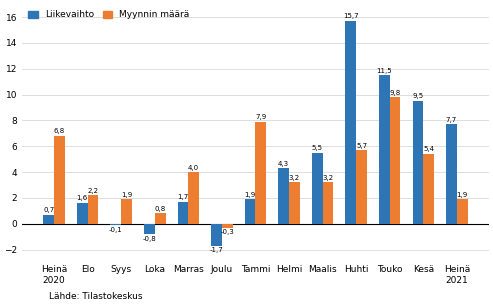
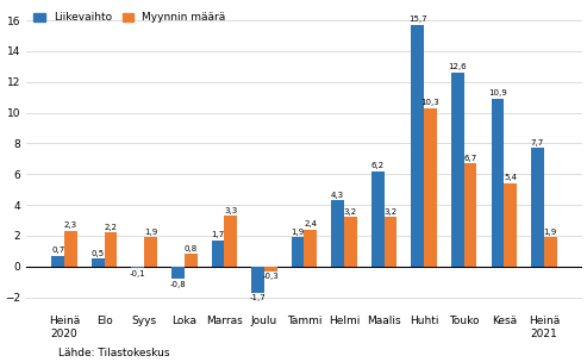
Myynnin määrä/Heinä 2020: 6.8 -> 2.3
Liikevaihto/Elo: 1.6 -> 0.5
Myynnin määrä/Marras: 4.0 -> 3.3
Myynnin määrä/Tammi: 7.9 -> 2.4
Liikevaihto/Maalis: 5.5 -> 6.2
Myynnin määrä/Huhti: 5.7 -> 10.3
Liikevaihto/Touko: 11.5 -> 12.6
Myynnin määrä/Touko: 9.8 -> 6.7
Liikevaihto/Kesä: 9.5 -> 10.9
